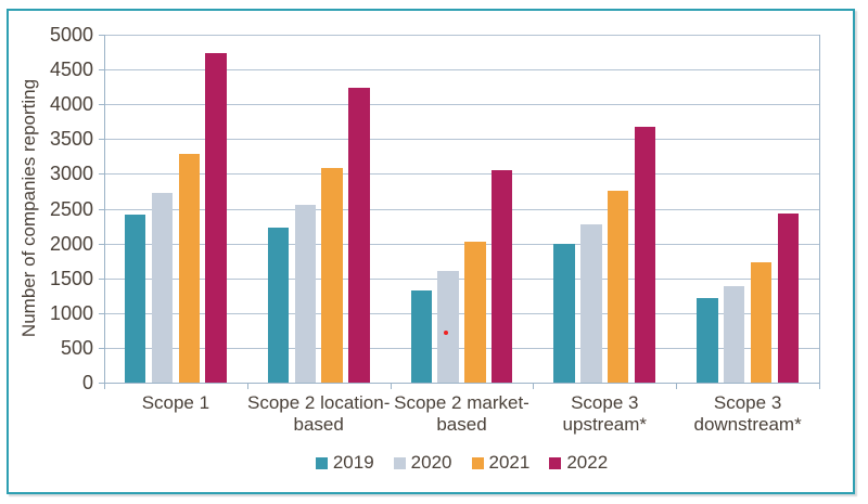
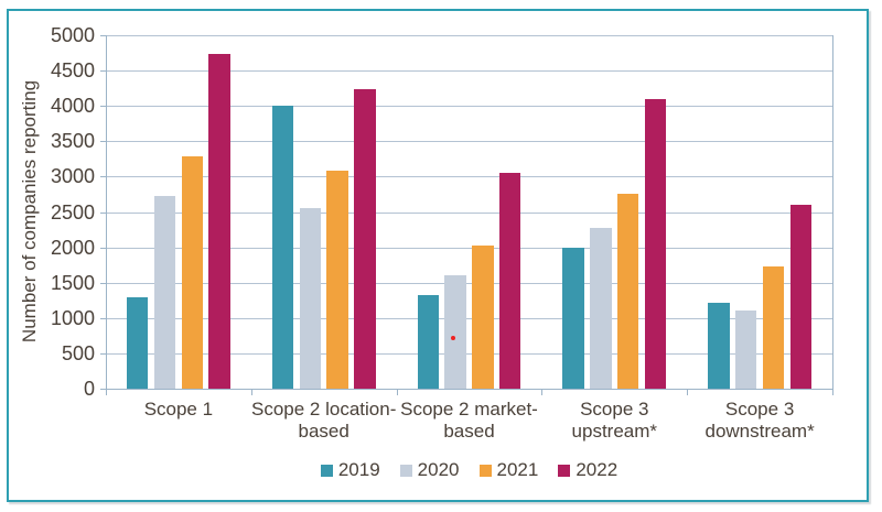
2019/Scope 1: 2400 -> 1300
2019/Scope 2 location- based: 2200 -> 4000
2022/Scope 3 upstream*: 3700 -> 4100
2020/Scope 3 downstream*: 1400 -> 1100
2022/Scope 3 downstream*: 2400 -> 2600
